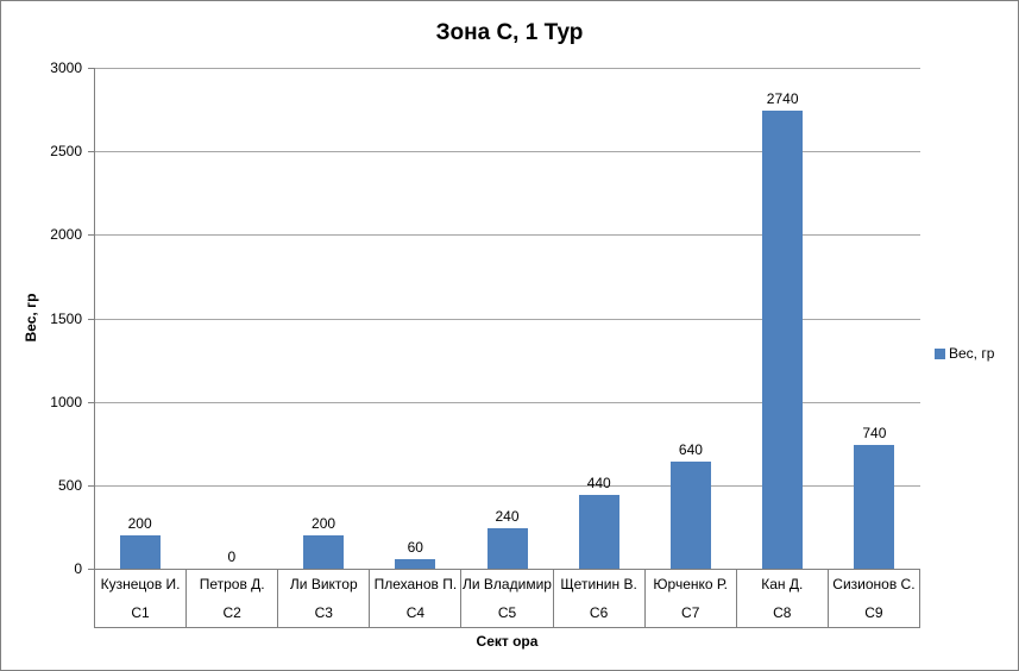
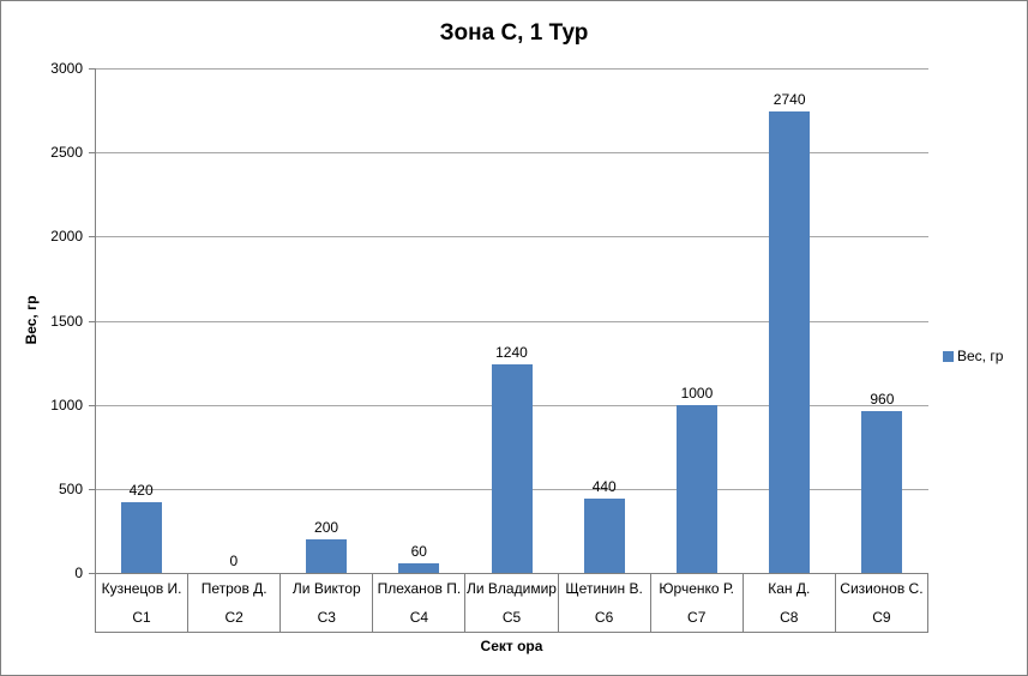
Кузнецов И.: 200 -> 420
Ли Владимир: 240 -> 1240
Юрченко Р.: 640 -> 1000
Сизионов С.: 740 -> 960
